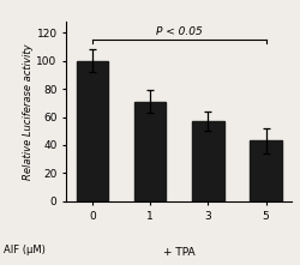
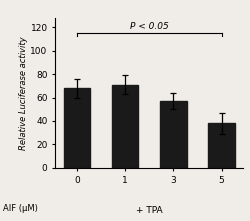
0: 100 -> 68
5: 43 -> 38
